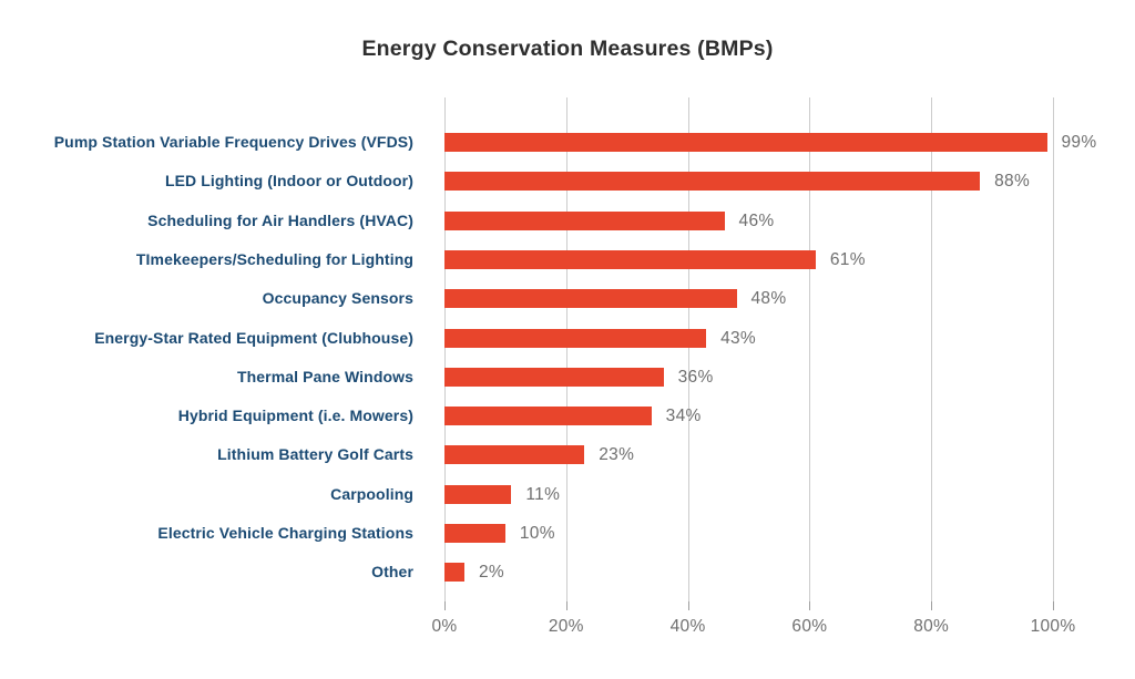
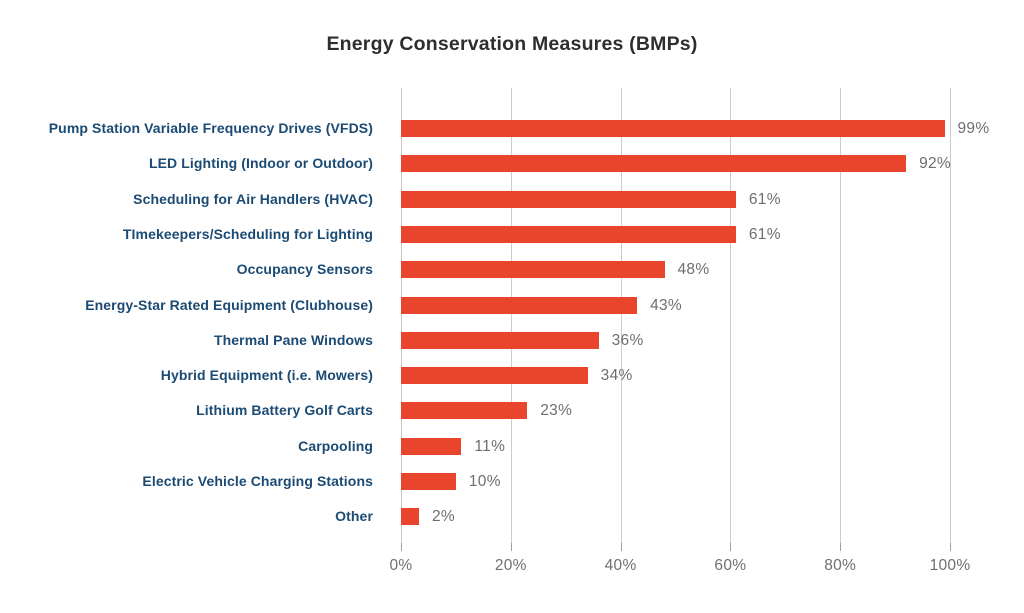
LED Lighting (Indoor or Outdoor): 88% -> 92%
Scheduling for Air Handlers (HVAC): 46% -> 61%
